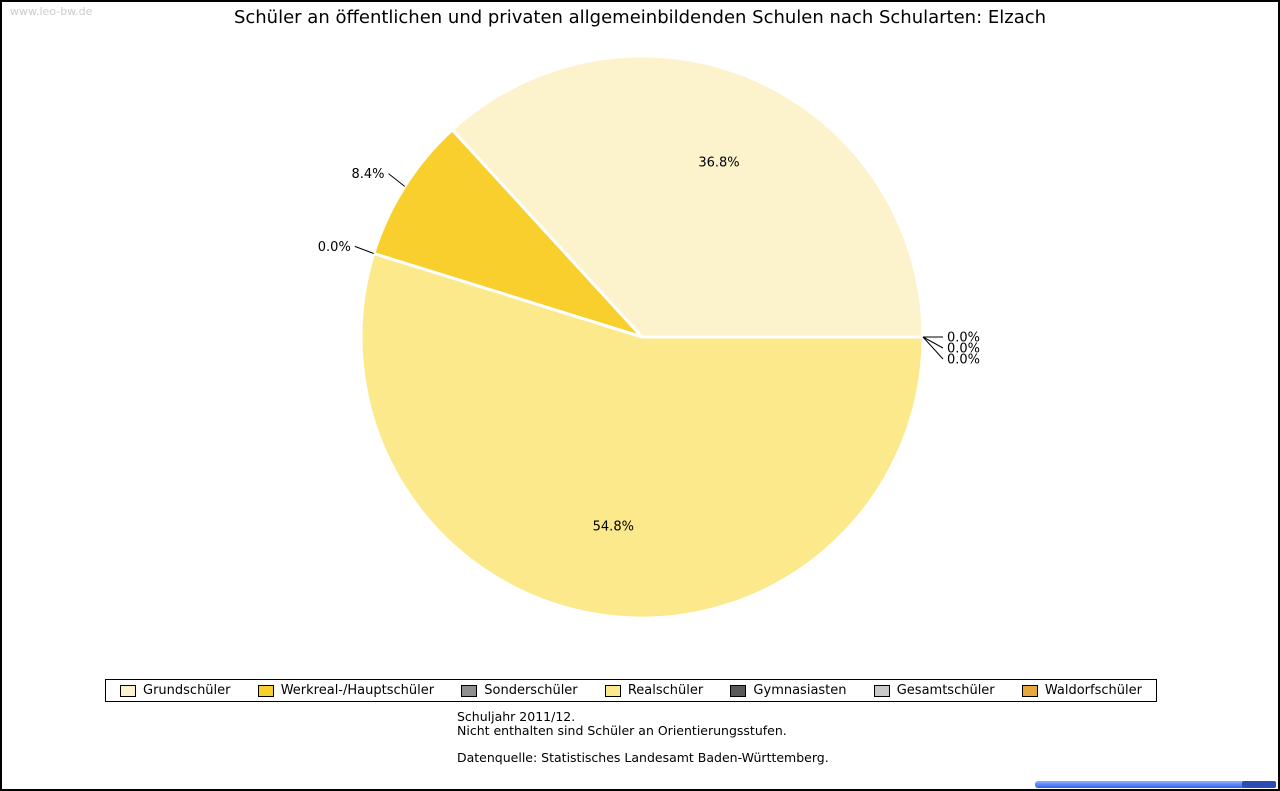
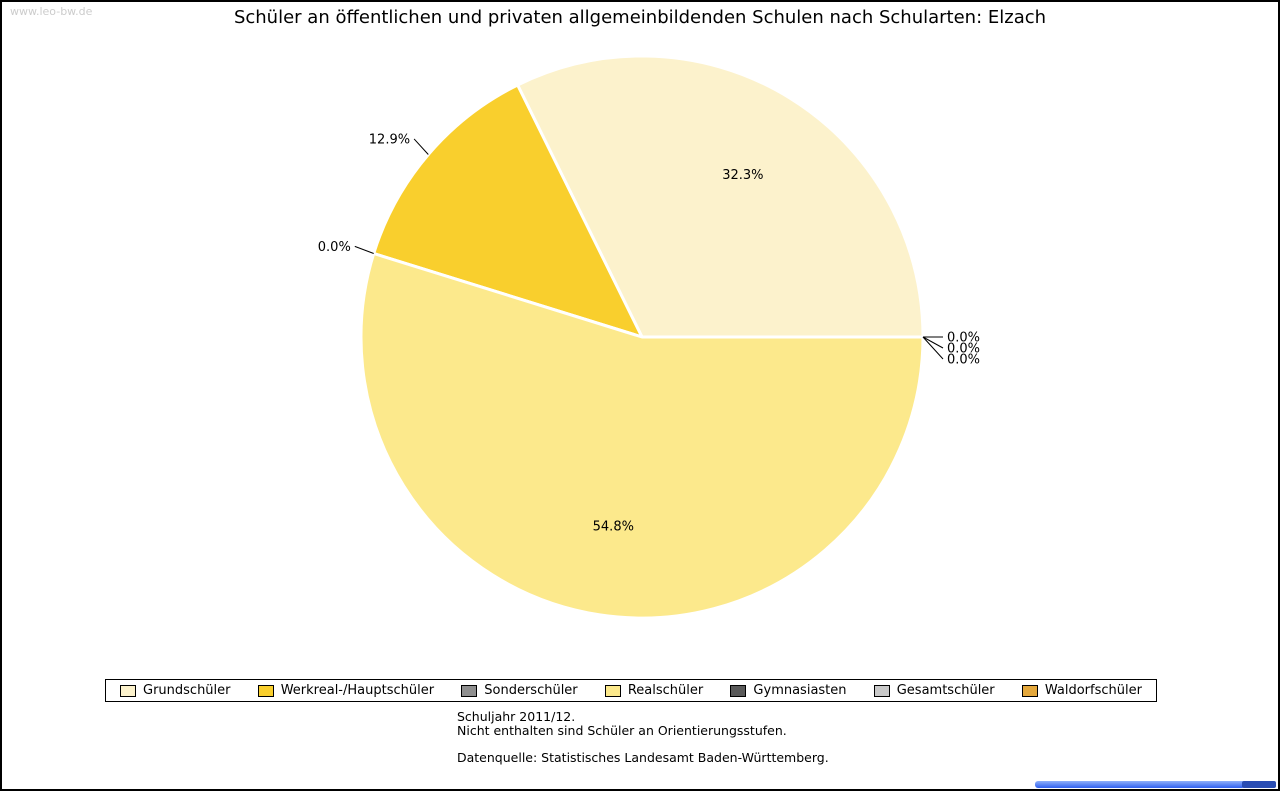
Grundschüler: 36.8% -> 32.3%
Werkreal-/Hauptschüler: 8.4% -> 12.9%
